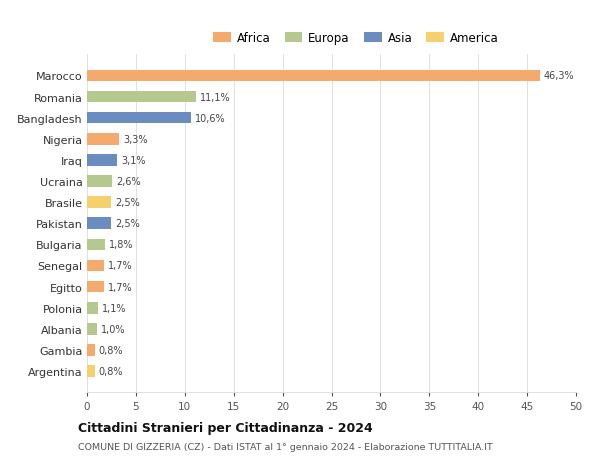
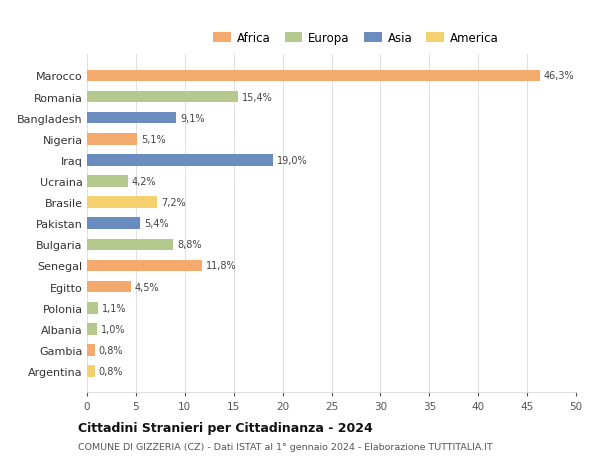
Romania: 11,1% -> 15,4%
Bangladesh: 10,6% -> 9,1%
Nigeria: 3,3% -> 5,1%
Iraq: 3,1% -> 19,0%
Ucraina: 2,6% -> 4,2%
Brasile: 2,5% -> 7,2%
Pakistan: 2,5% -> 5,4%
Bulgaria: 1,8% -> 8,8%
Senegal: 1,7% -> 11,8%
Egitto: 1,7% -> 4,5%
